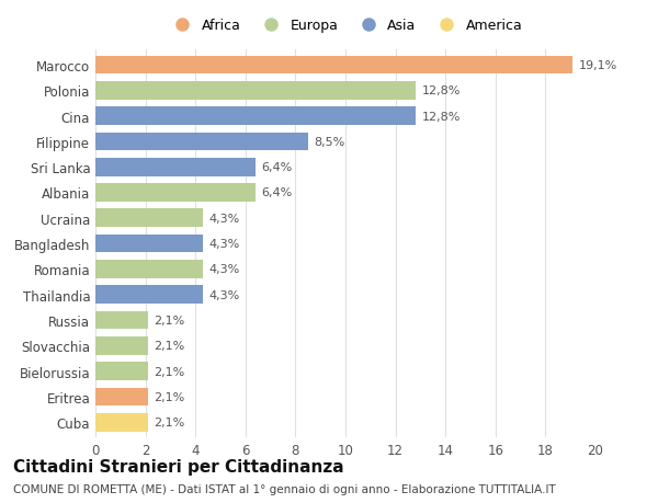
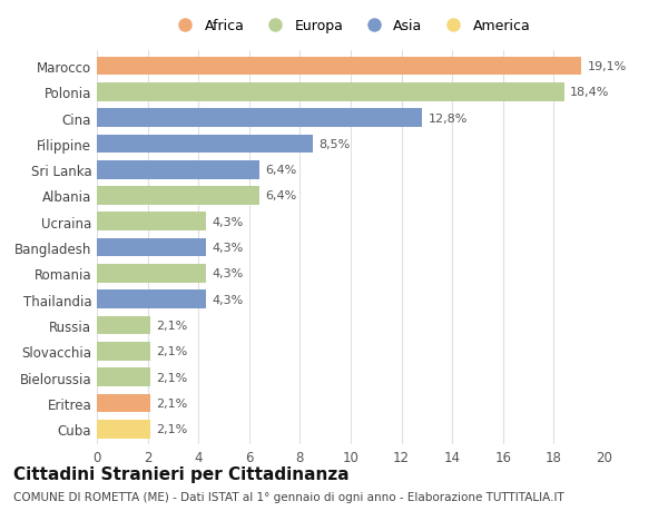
Polonia: 12,8% -> 18,4%
